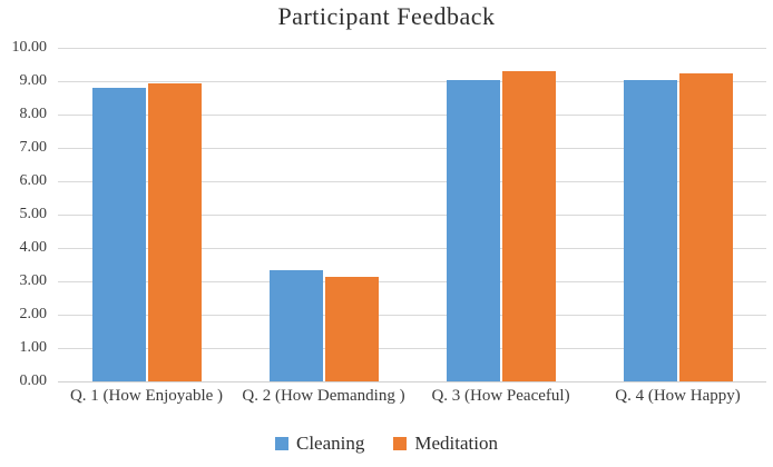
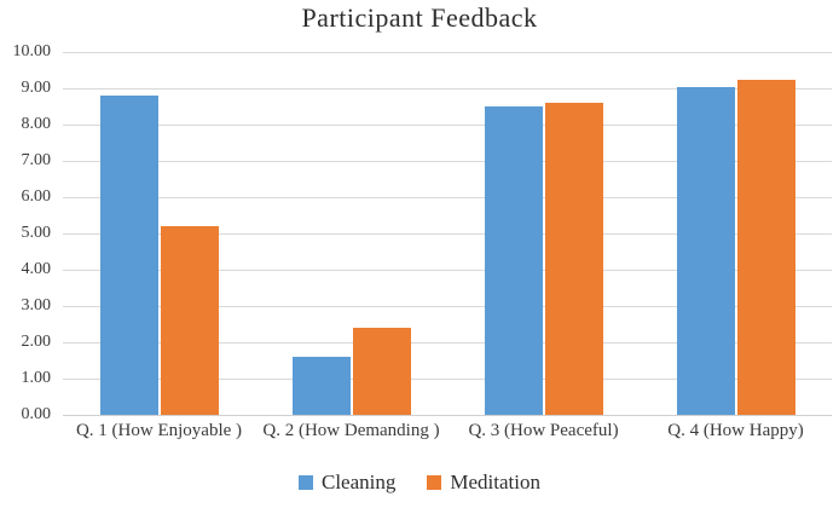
Meditation/Q. 1 (How Enjoyable ): 8.9 -> 5.2
Cleaning/Q. 2 (How Demanding ): 3.4 -> 1.6
Meditation/Q. 2 (How Demanding ): 3.1 -> 2.4
Cleaning/Q. 3 (How Peaceful): 9.1 -> 8.5
Meditation/Q. 3 (How Peaceful): 9.3 -> 8.6
